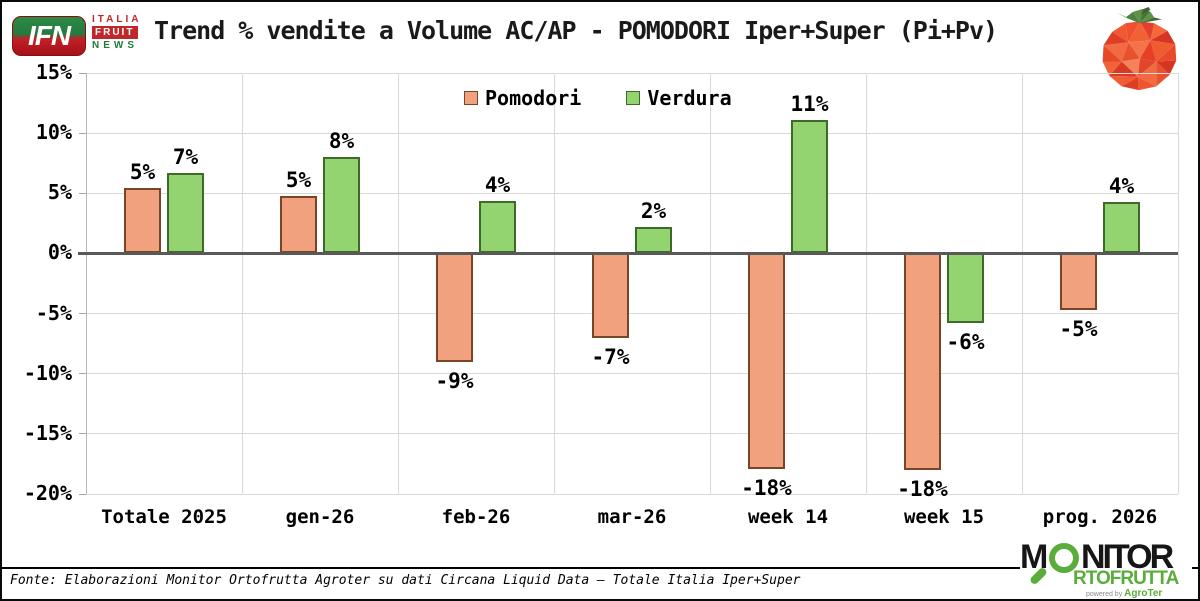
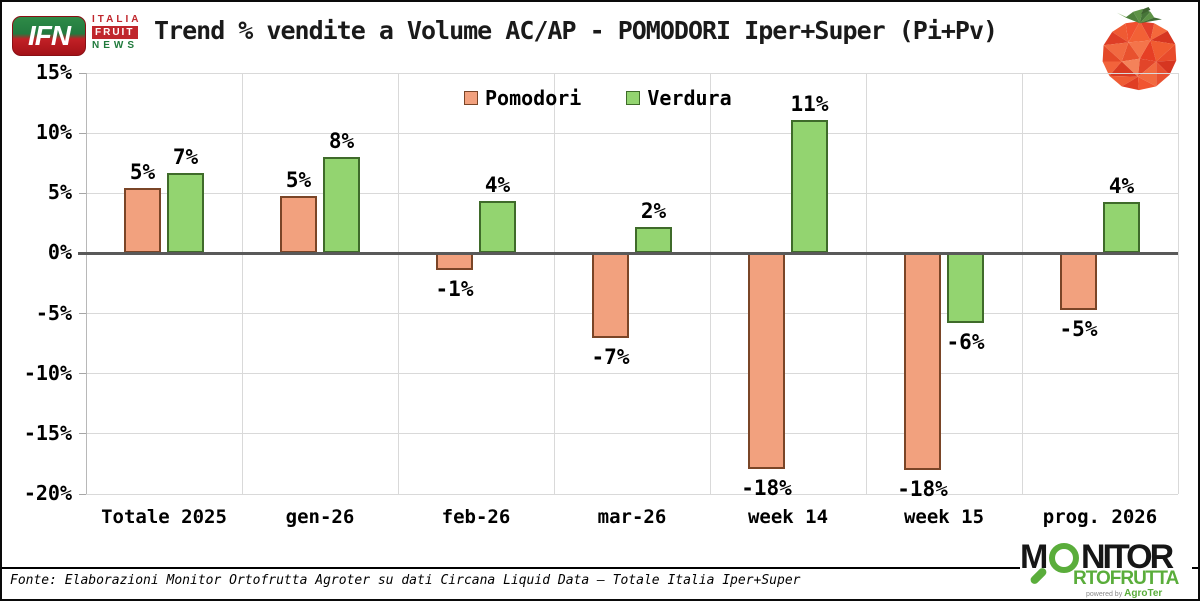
Pomodori/feb-26: -9% -> -1%
